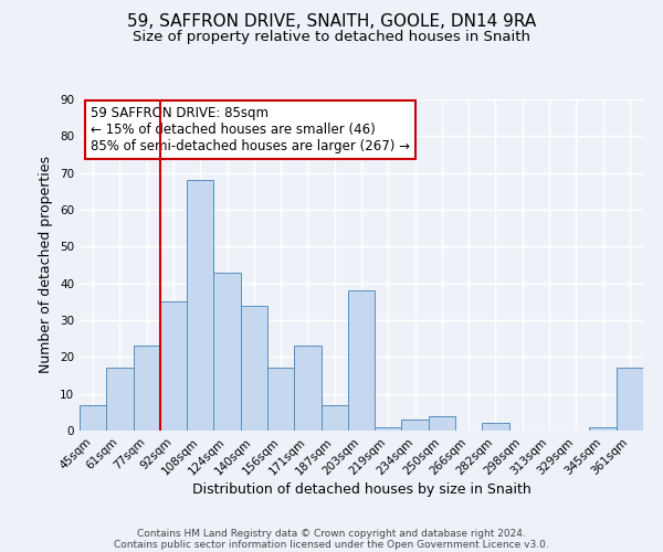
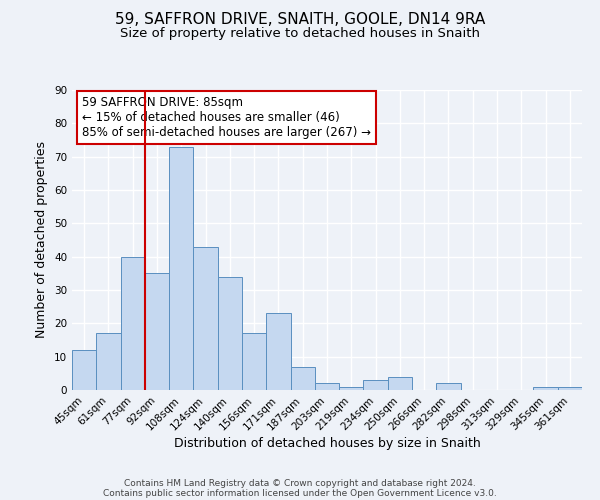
45sqm: 7 -> 12
77sqm: 23 -> 40
108sqm: 68 -> 73
203sqm: 38 -> 2
361sqm: 17 -> 1
